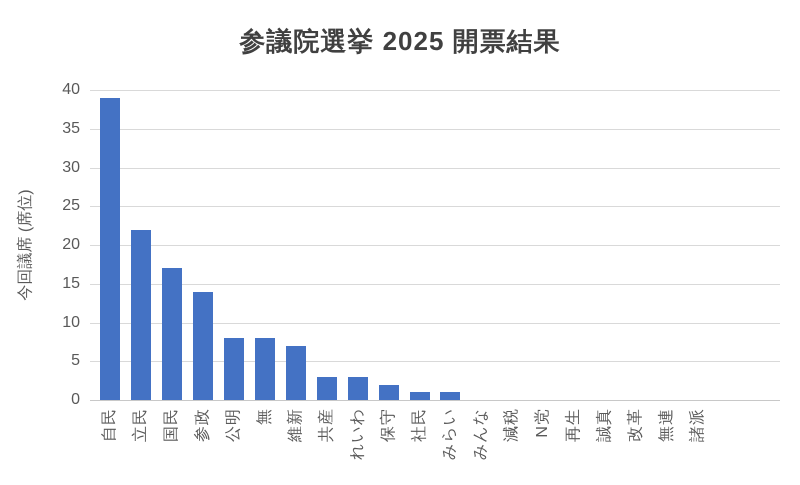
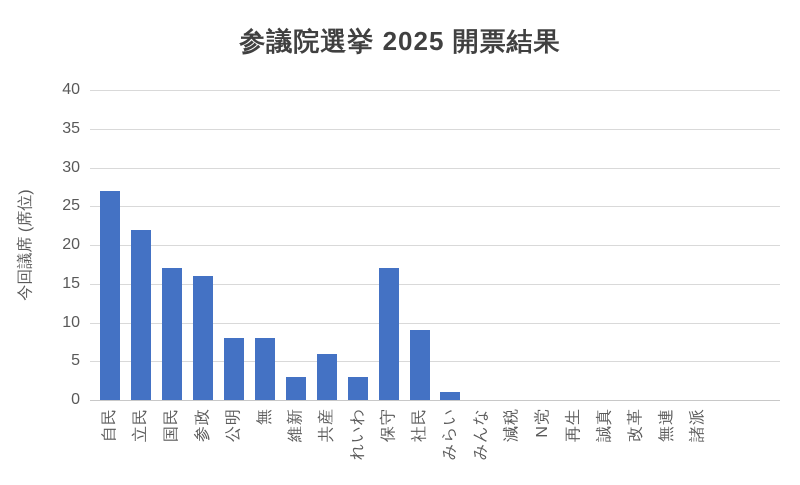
自民: 39 -> 27
参政: 14 -> 16
維新: 7 -> 3
共産: 3 -> 6
保守: 2 -> 17
社民: 1 -> 9
